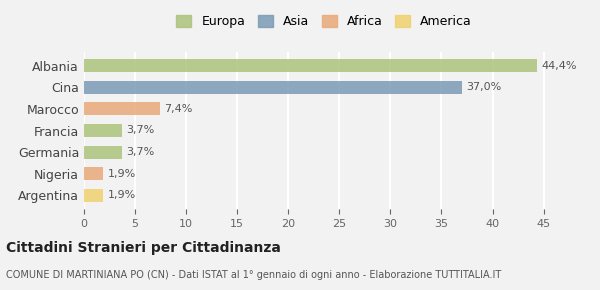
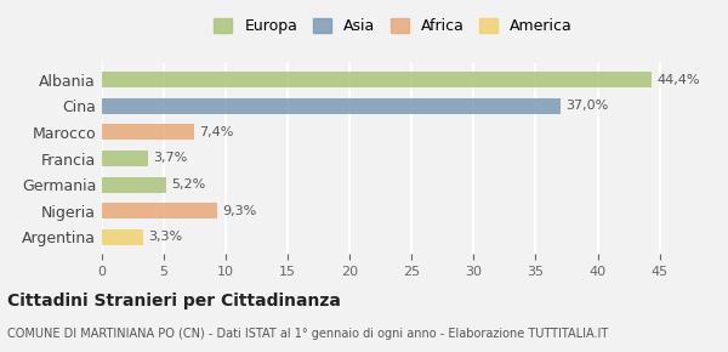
Germania: 3,7% -> 5,2%
Nigeria: 1,9% -> 9,3%
Argentina: 1,9% -> 3,3%
